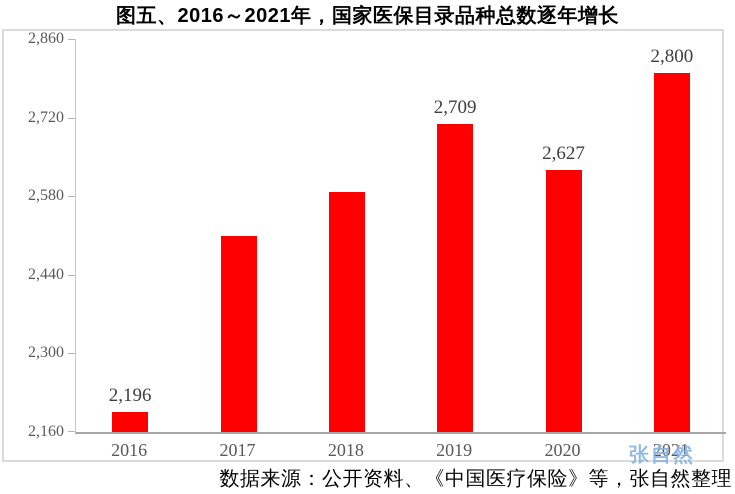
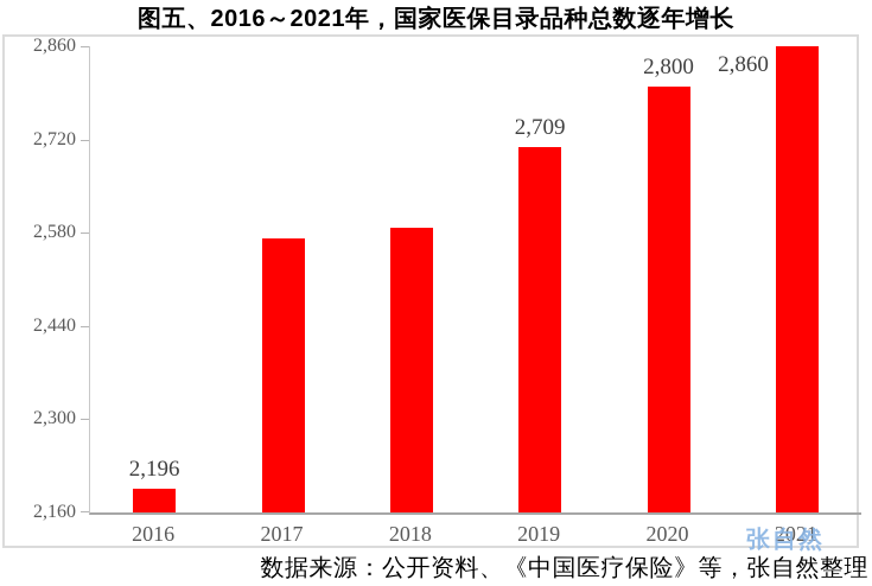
2017: 2510 -> 2570
2020: 2,627 -> 2,800
2021: 2,800 -> 2,860
